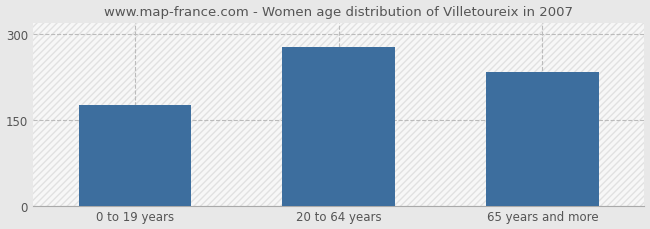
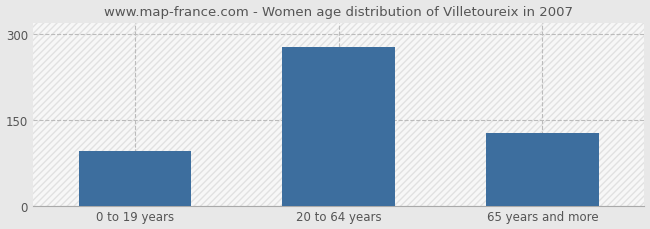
0 to 19 years: 176 -> 95
65 years and more: 234 -> 128
